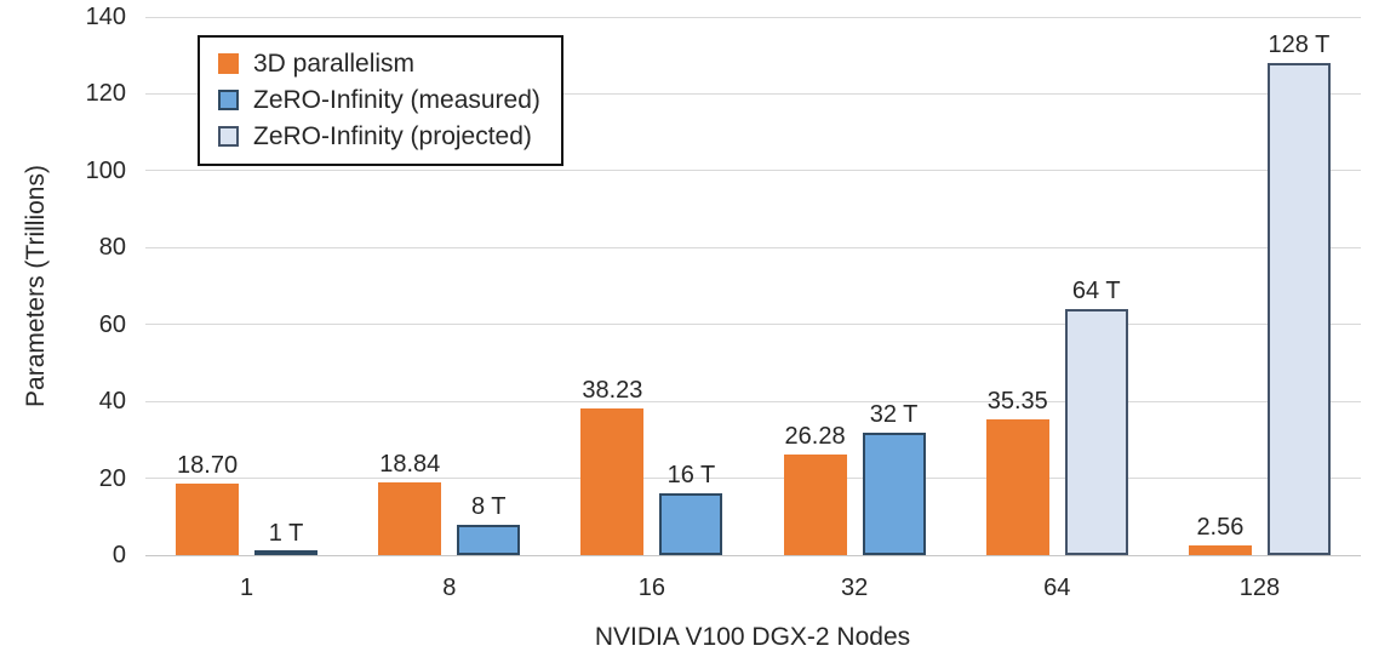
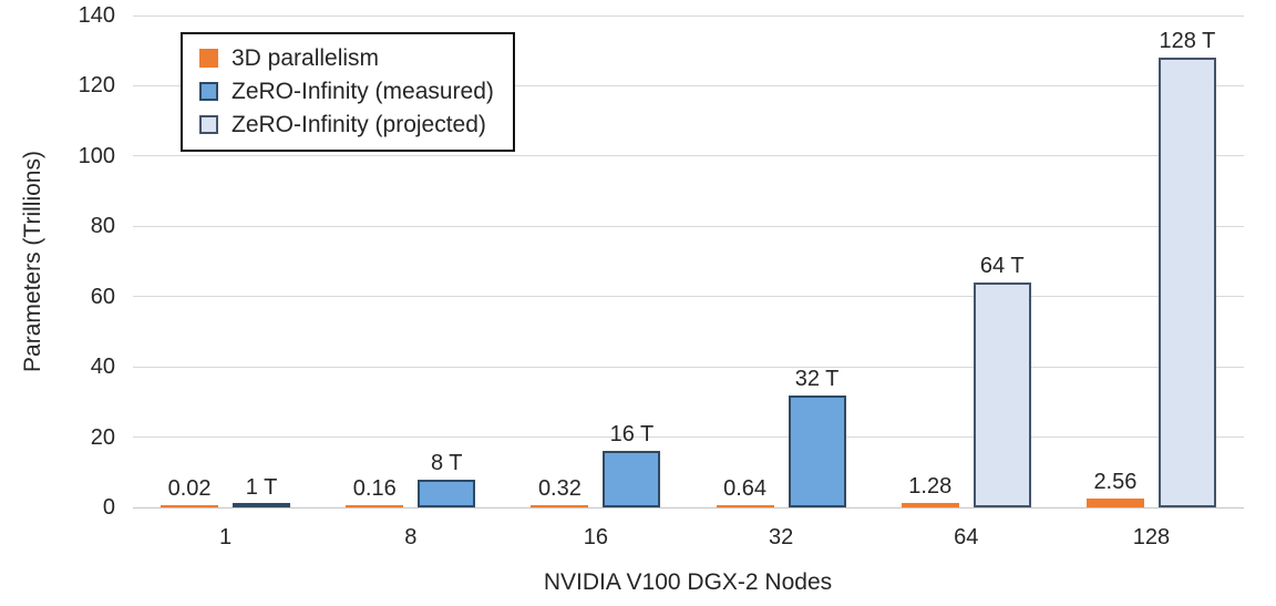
3D parallelism/1: 18.70 -> 0.02
3D parallelism/8: 18.84 -> 0.16
3D parallelism/16: 38.23 -> 0.32
3D parallelism/32: 26.28 -> 0.64
3D parallelism/64: 35.35 -> 1.28
